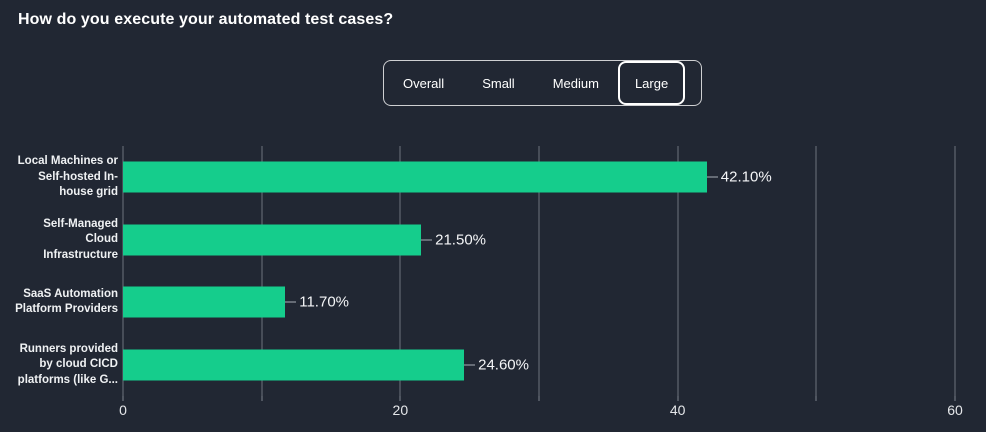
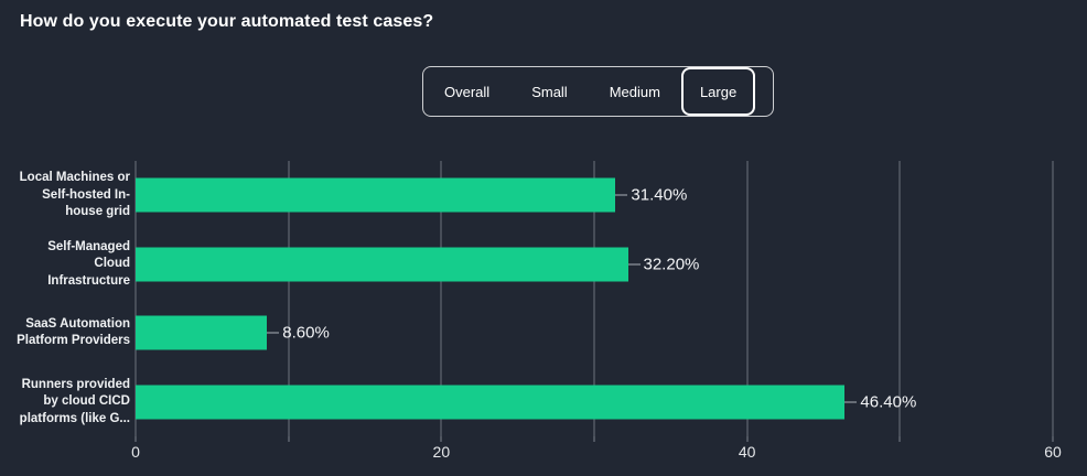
Local Machines or Self-hosted In-house grid: 42.10% -> 31.40%
Self-Managed Cloud Infrastructure: 21.50% -> 32.20%
SaaS Automation Platform Providers: 11.70% -> 8.60%
Runners provided by cloud CICD platforms (like G...: 24.60% -> 46.40%
